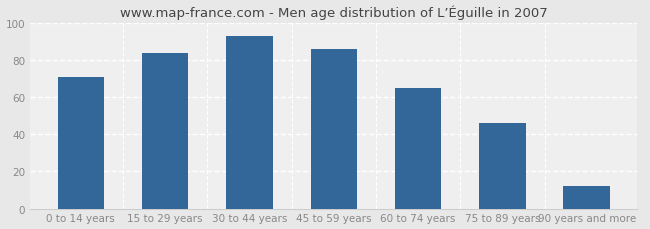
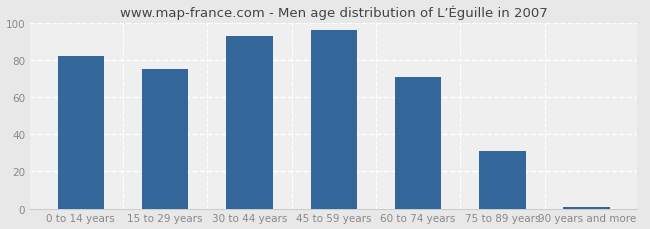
0 to 14 years: 71 -> 82
15 to 29 years: 84 -> 75
45 to 59 years: 86 -> 96
60 to 74 years: 65 -> 71
75 to 89 years: 46 -> 31
90 years and more: 12 -> 1
